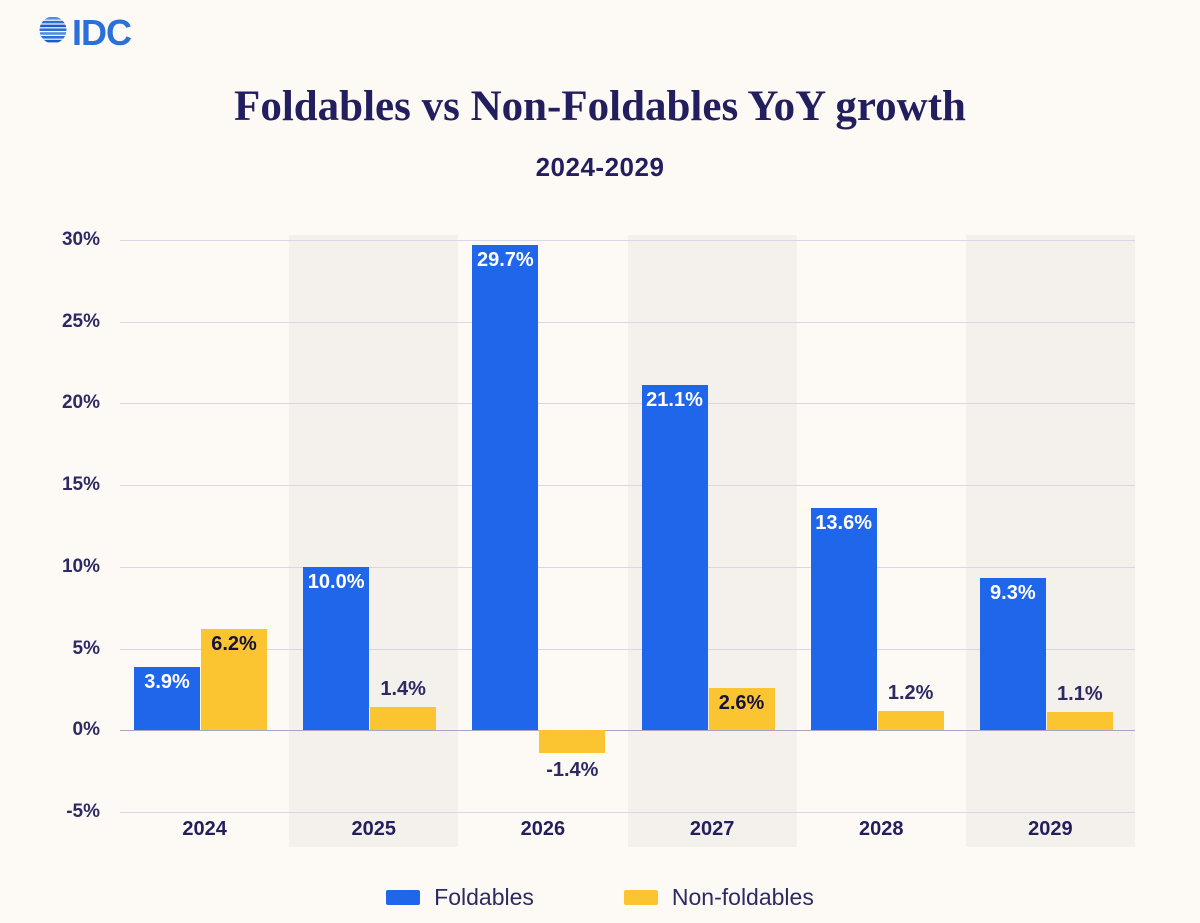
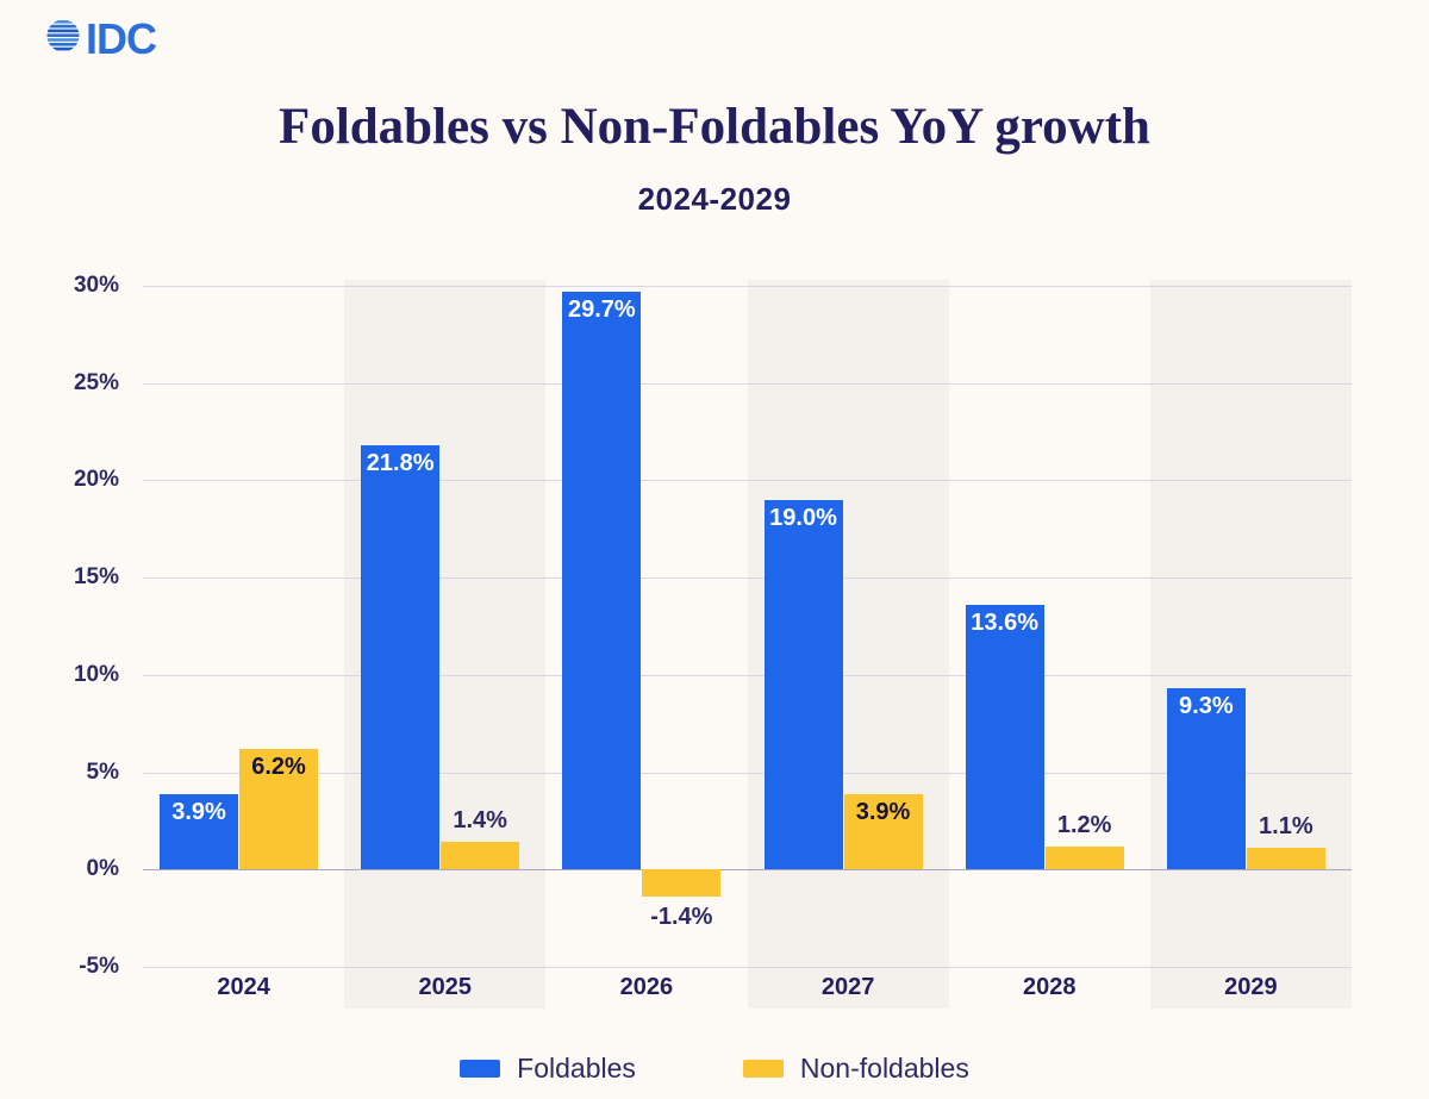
Foldables/2025: 10.0% -> 21.8%
Foldables/2027: 21.1% -> 19.0%
Non-foldables/2027: 2.6% -> 3.9%
